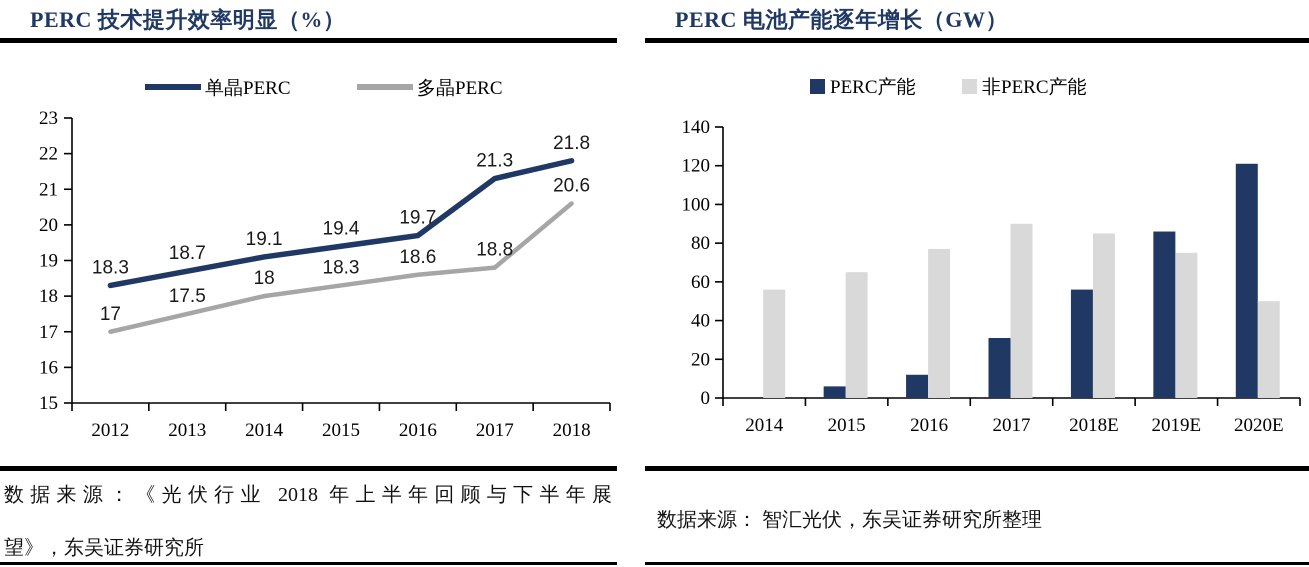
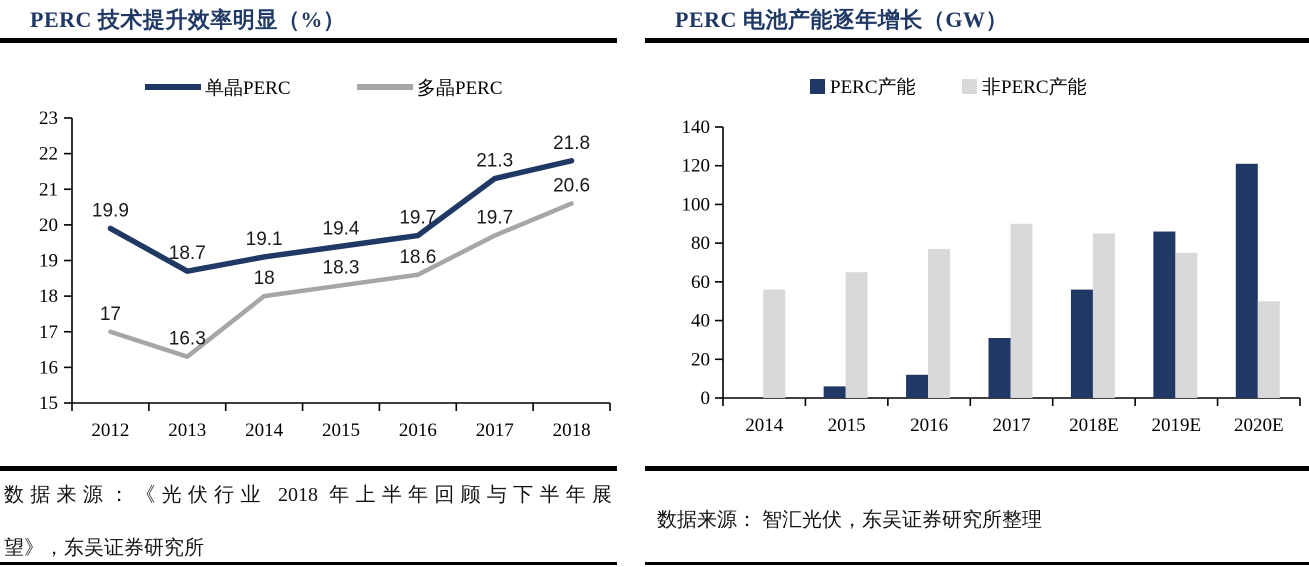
PERC 技术提升效率明显（%）/单晶PERC/2012: 18.3 -> 19.9
PERC 技术提升效率明显（%）/多晶PERC/2013: 17.5 -> 16.3
PERC 技术提升效率明显（%）/多晶PERC/2017: 18.8 -> 19.7
